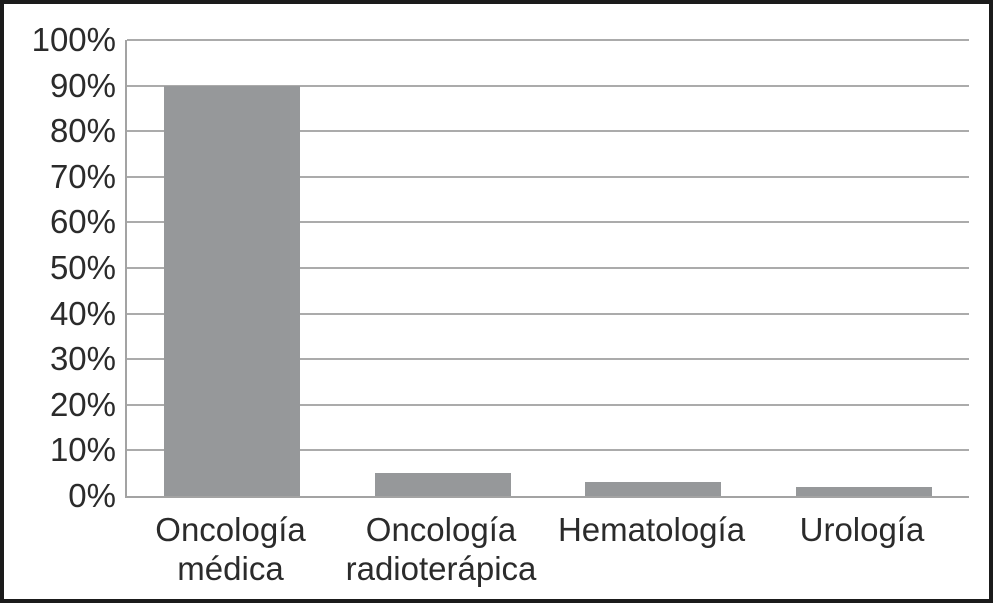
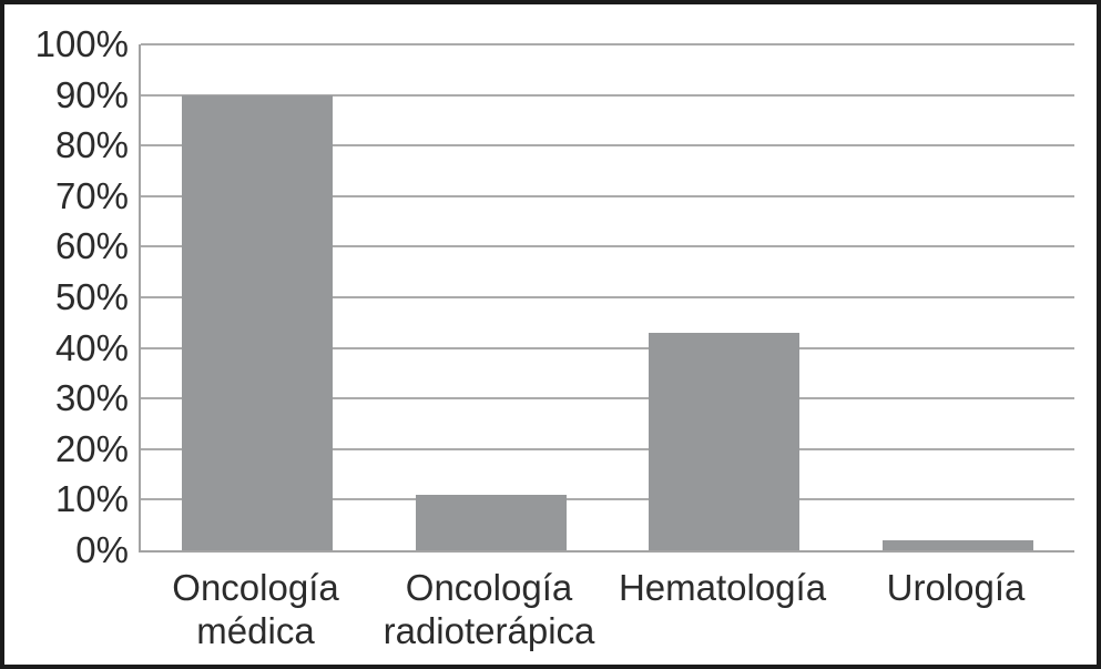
Oncología radioterápica: 5% -> 11%
Hematología: 3% -> 43%
